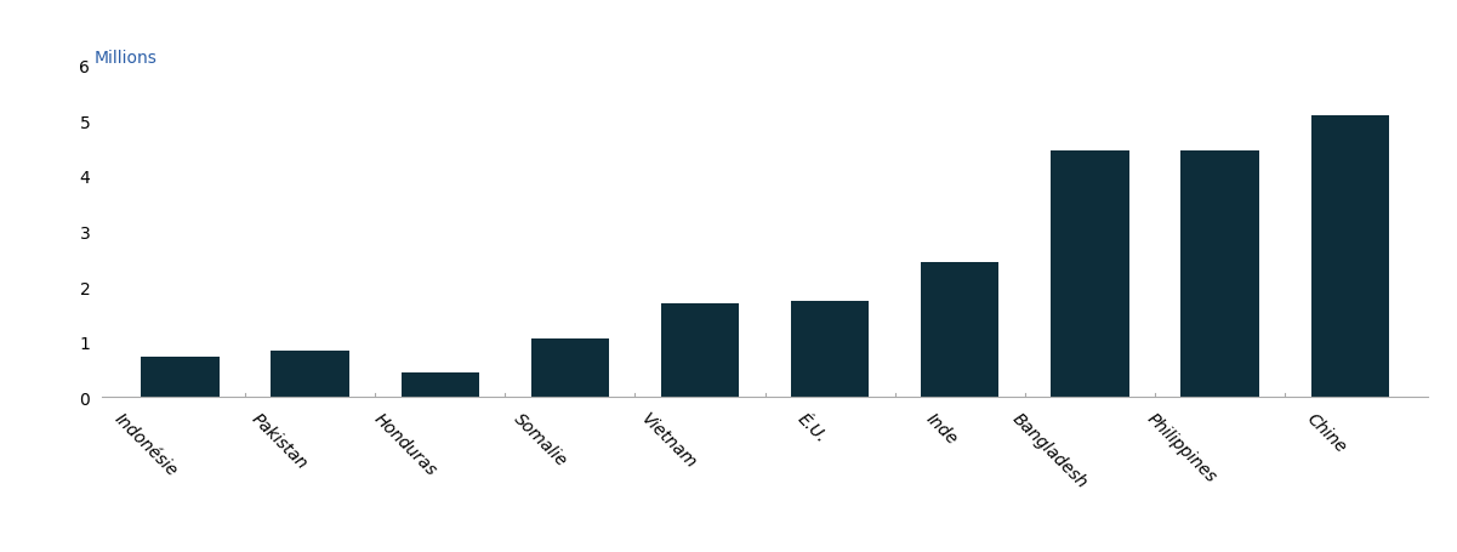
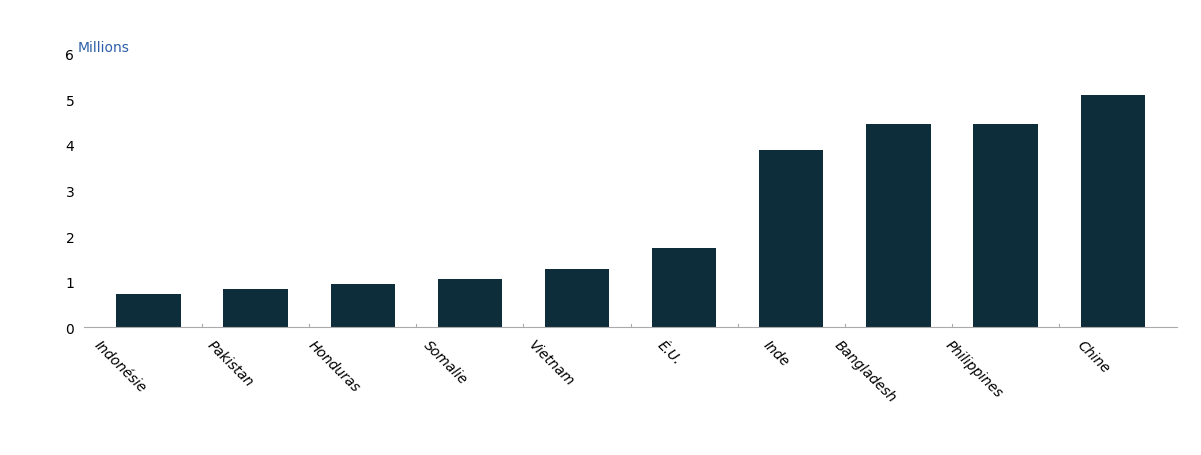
Honduras: 0.45 -> 0.96
Vietnam: 1.70 -> 1.28
Inde: 2.45 -> 3.88
